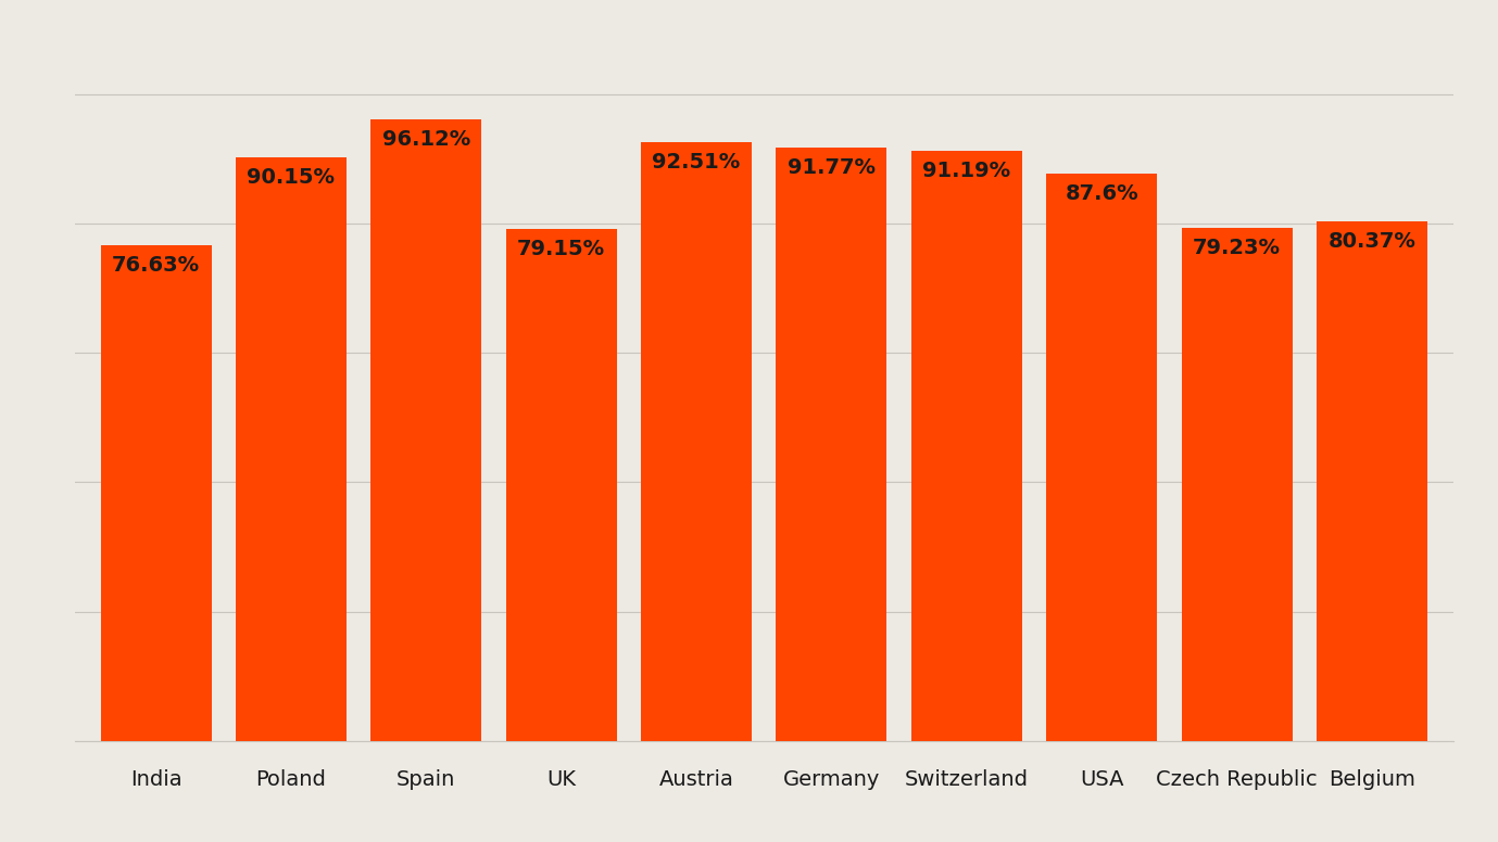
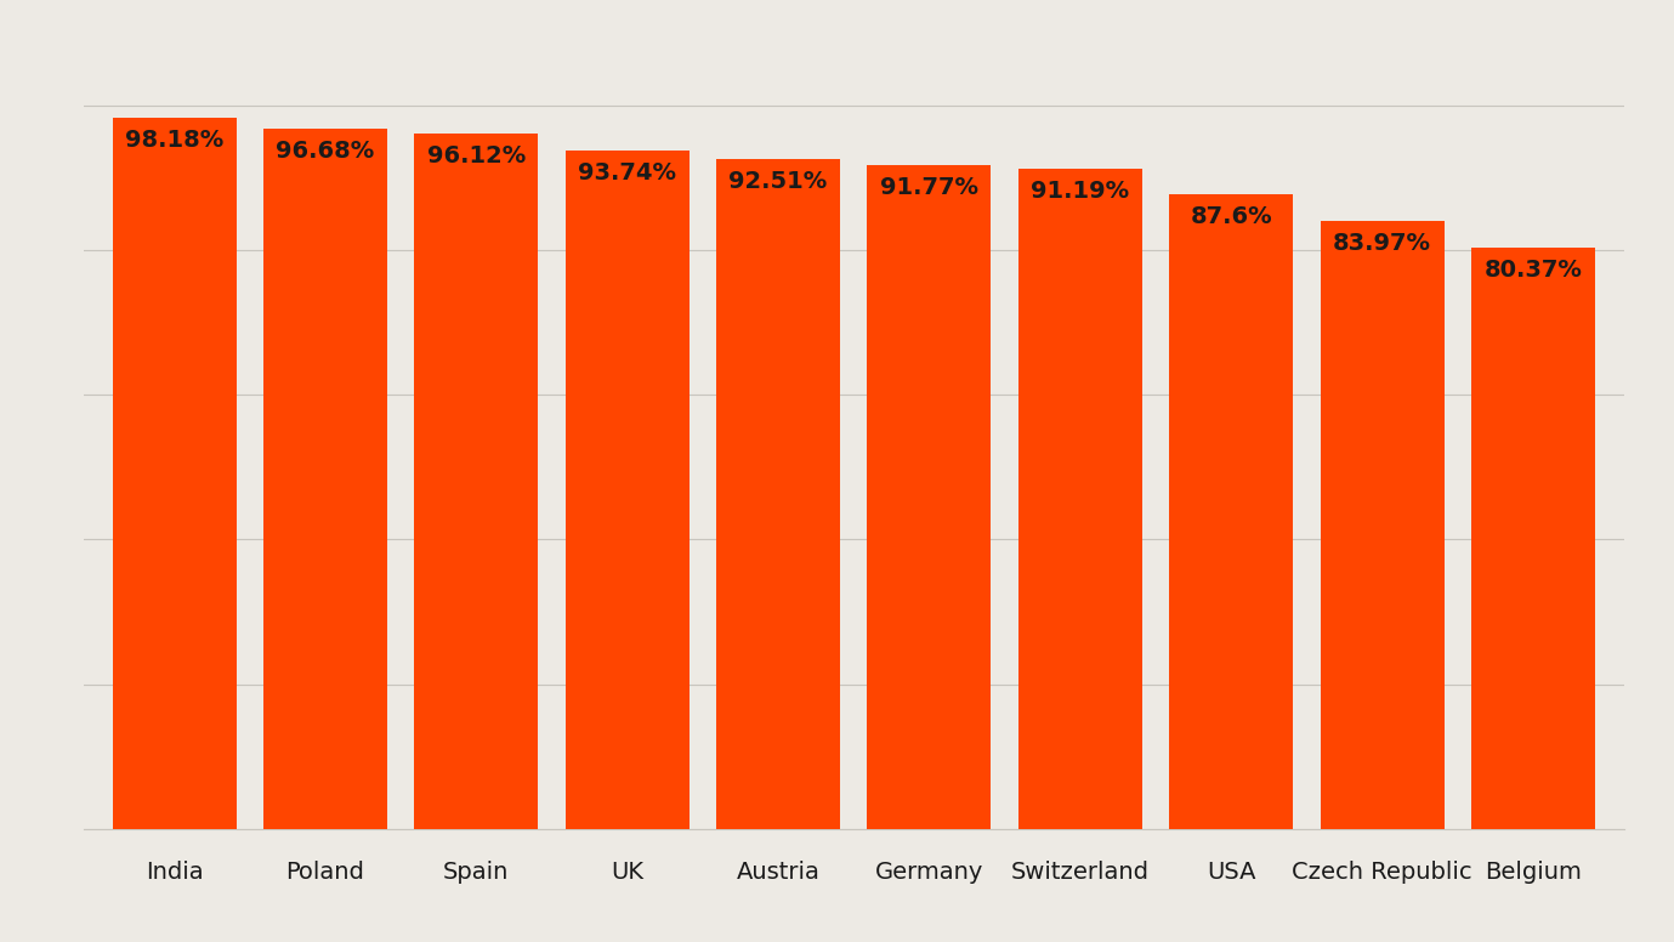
India: 76.63% -> 98.18%
Poland: 90.15% -> 96.68%
UK: 79.15% -> 93.74%
Czech Republic: 79.23% -> 83.97%
